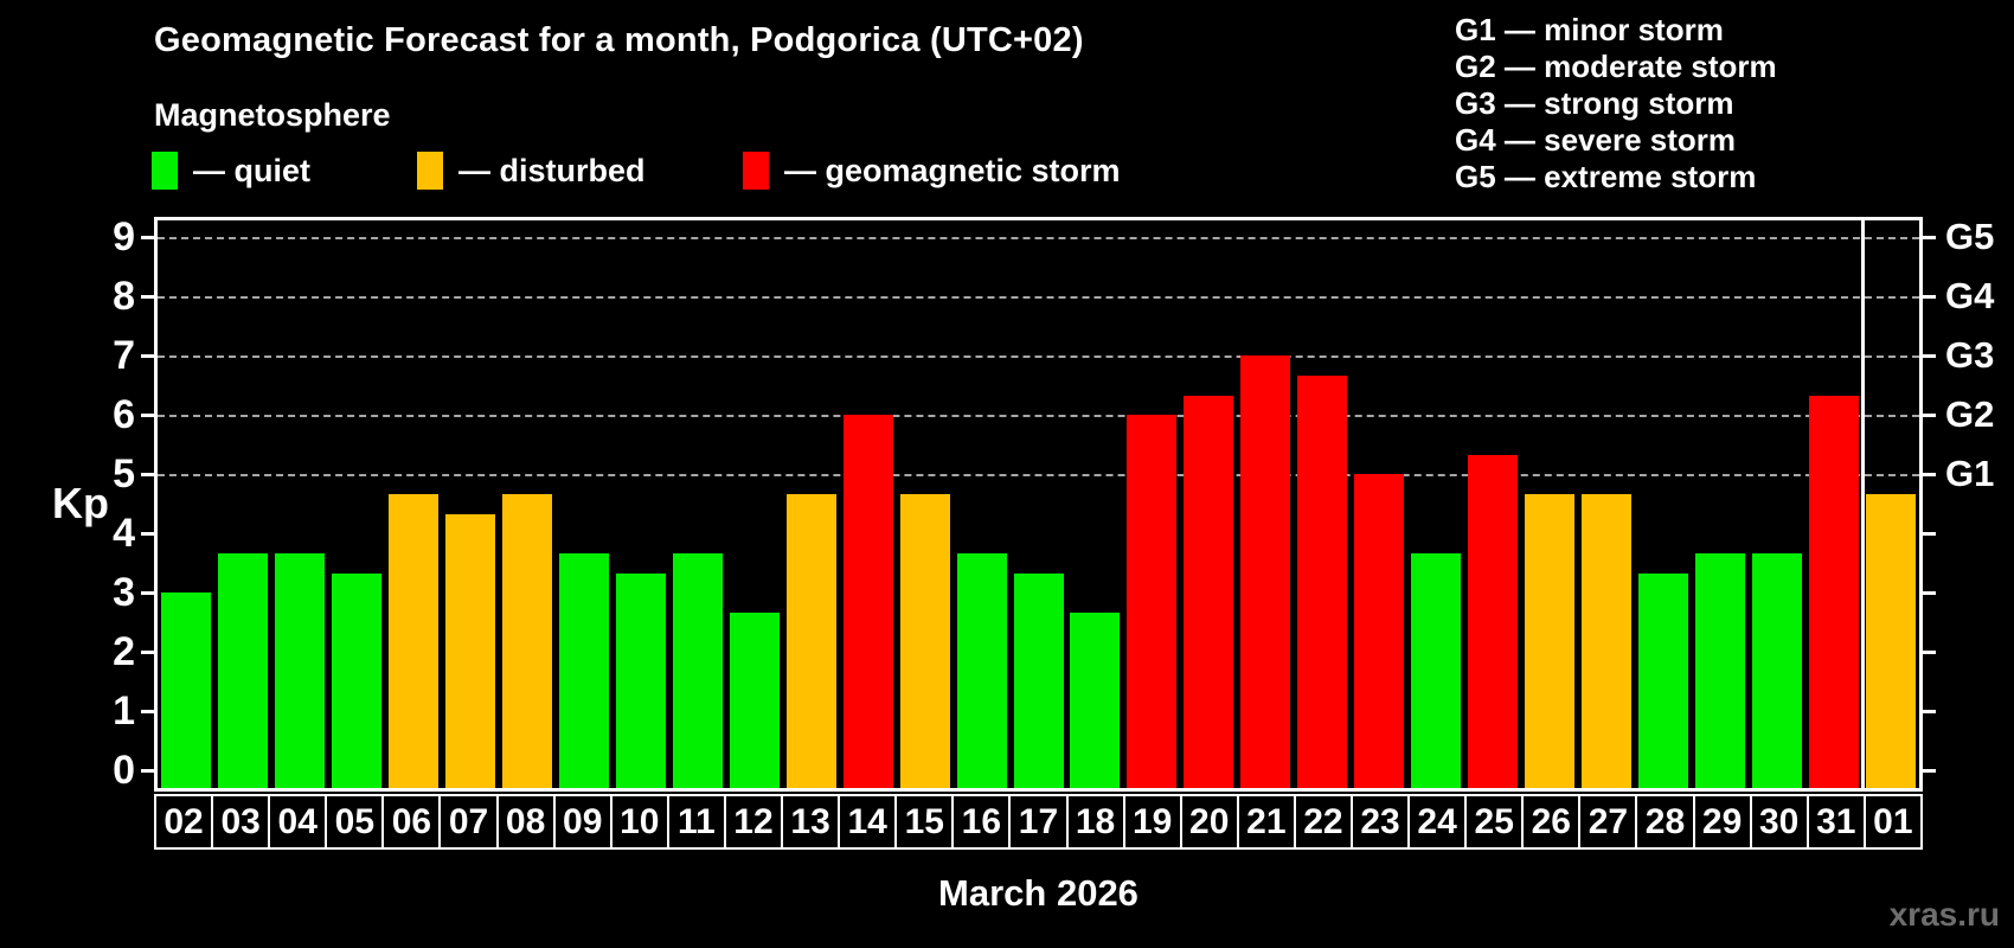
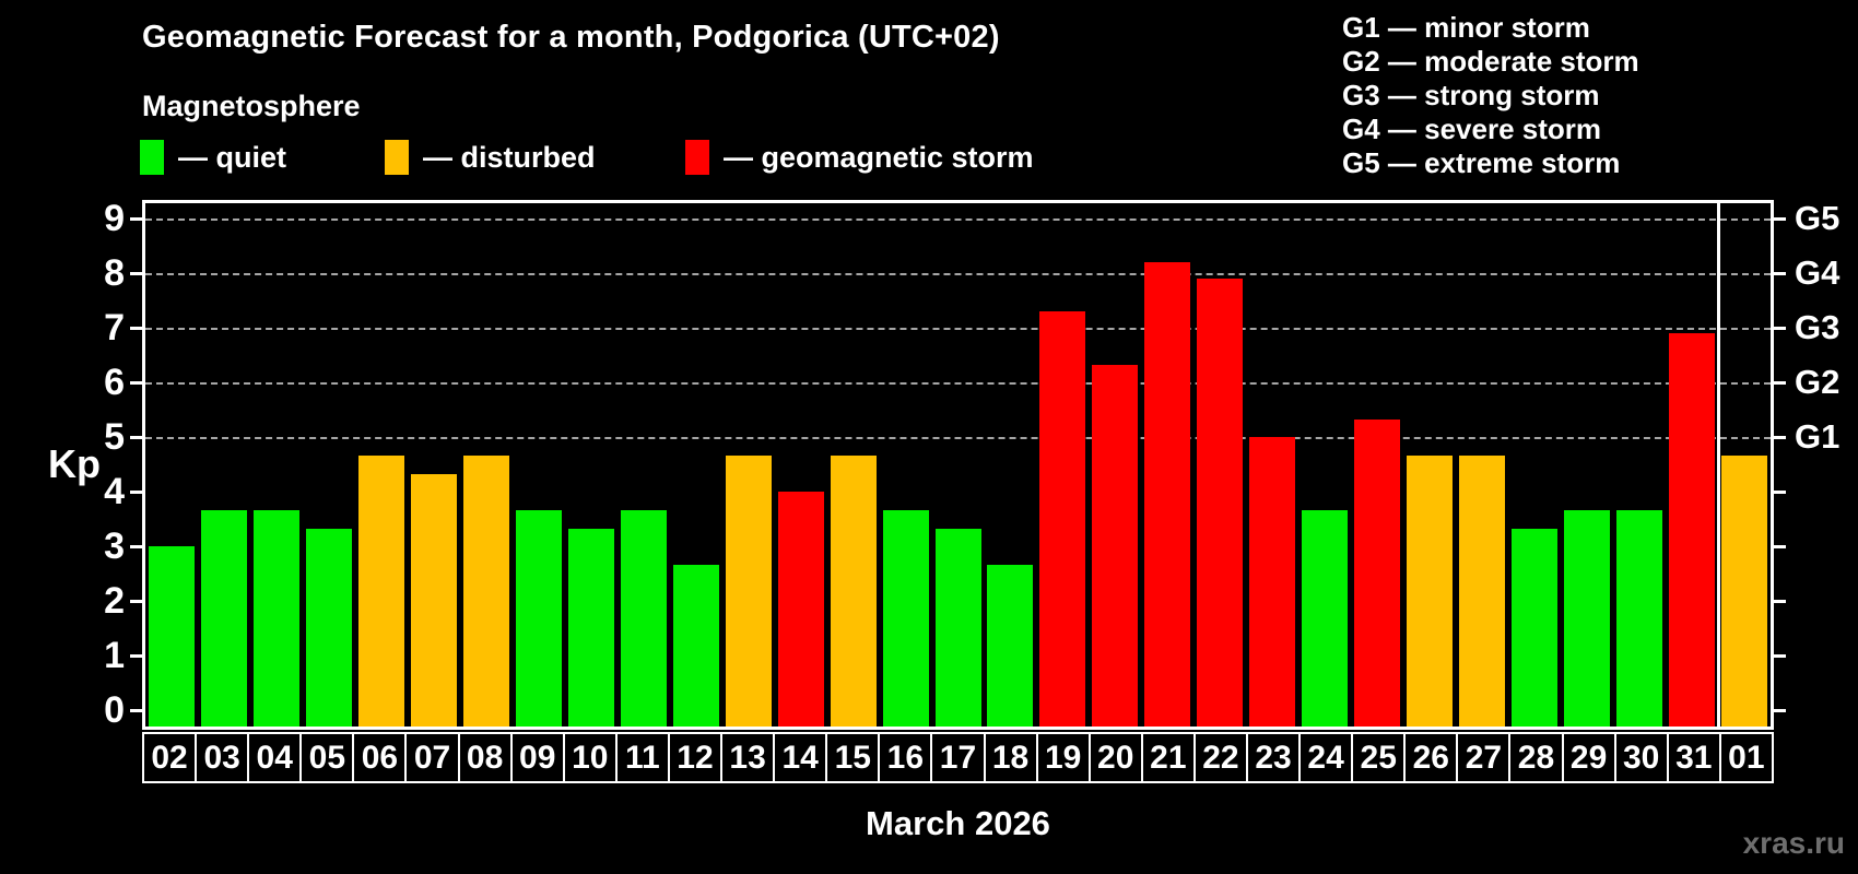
14: 6.0 -> 4.0
19: 6.0 -> 7.3
21: 7.0 -> 8.2
22: 6.7 -> 7.9
31: 6.3 -> 6.9
